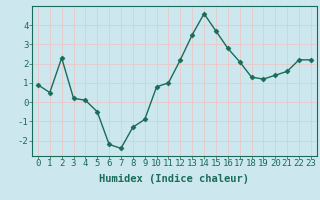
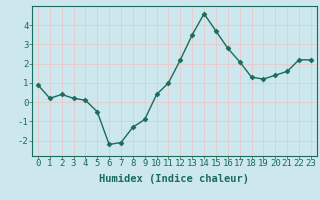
1: 0.5 -> 0.2
2: 2.3 -> 0.4
7: -2.4 -> -2.1
10: 0.8 -> 0.4
